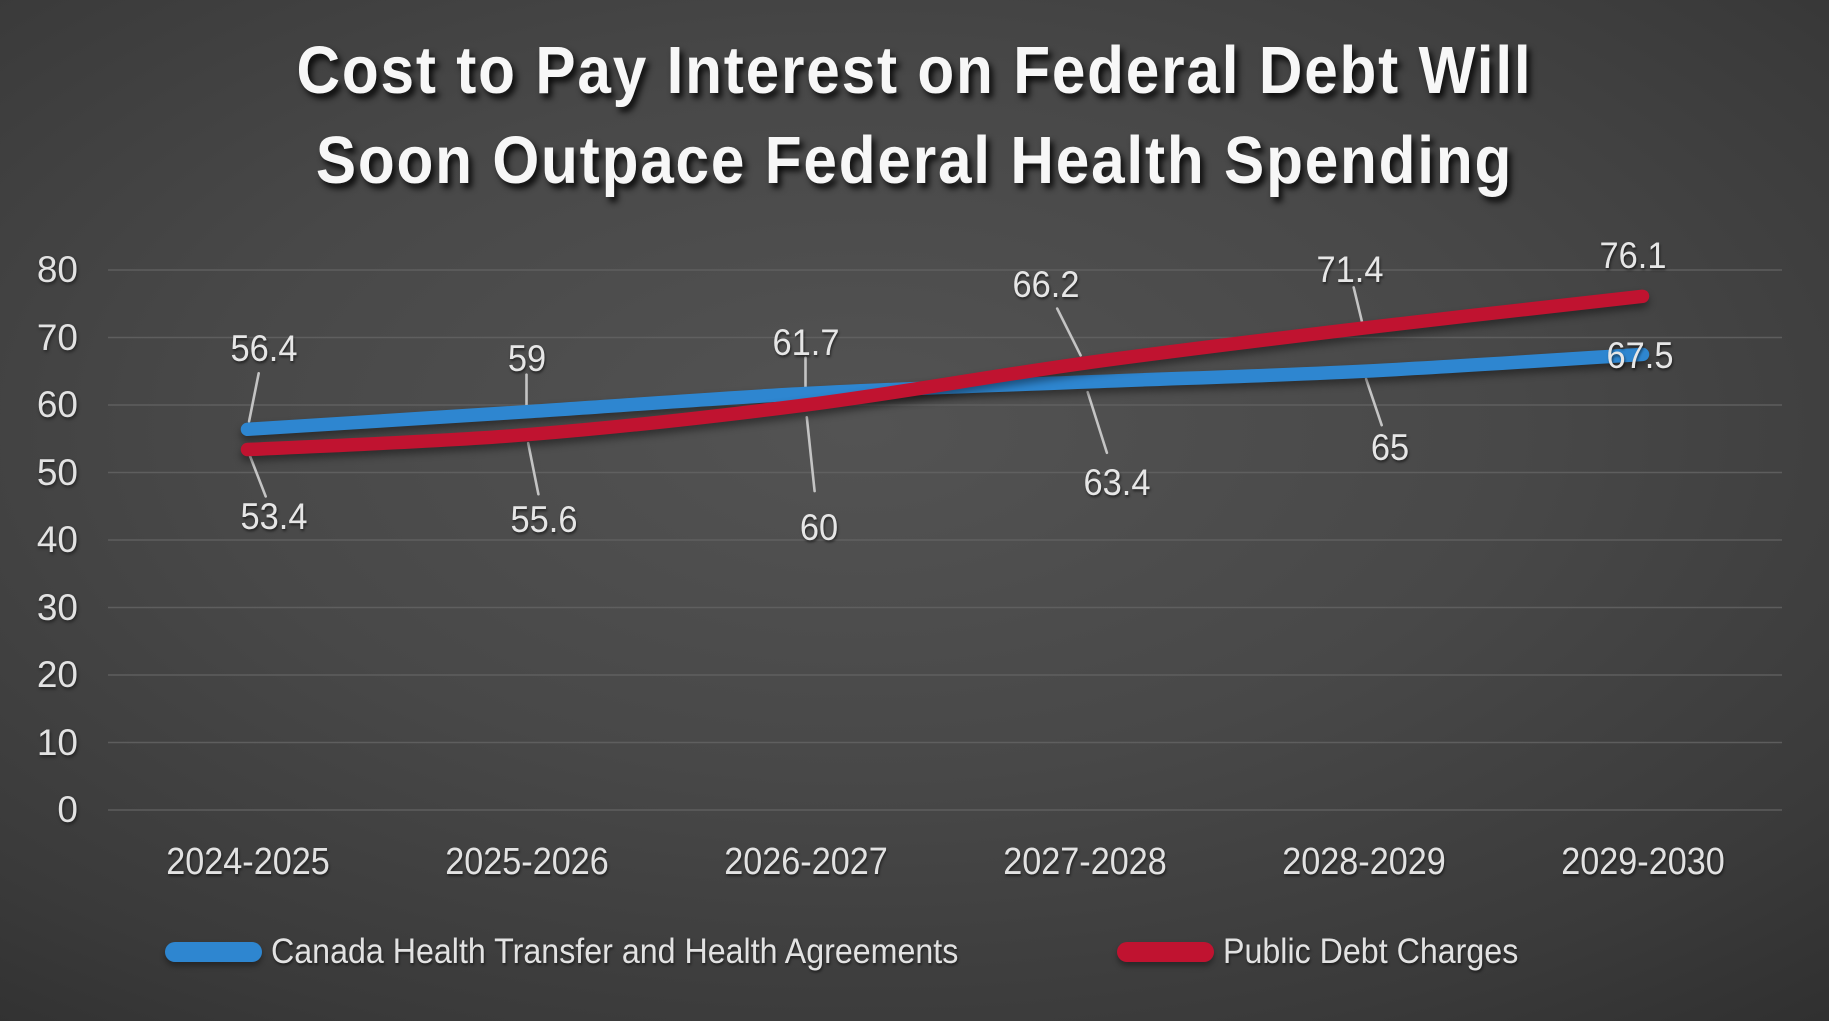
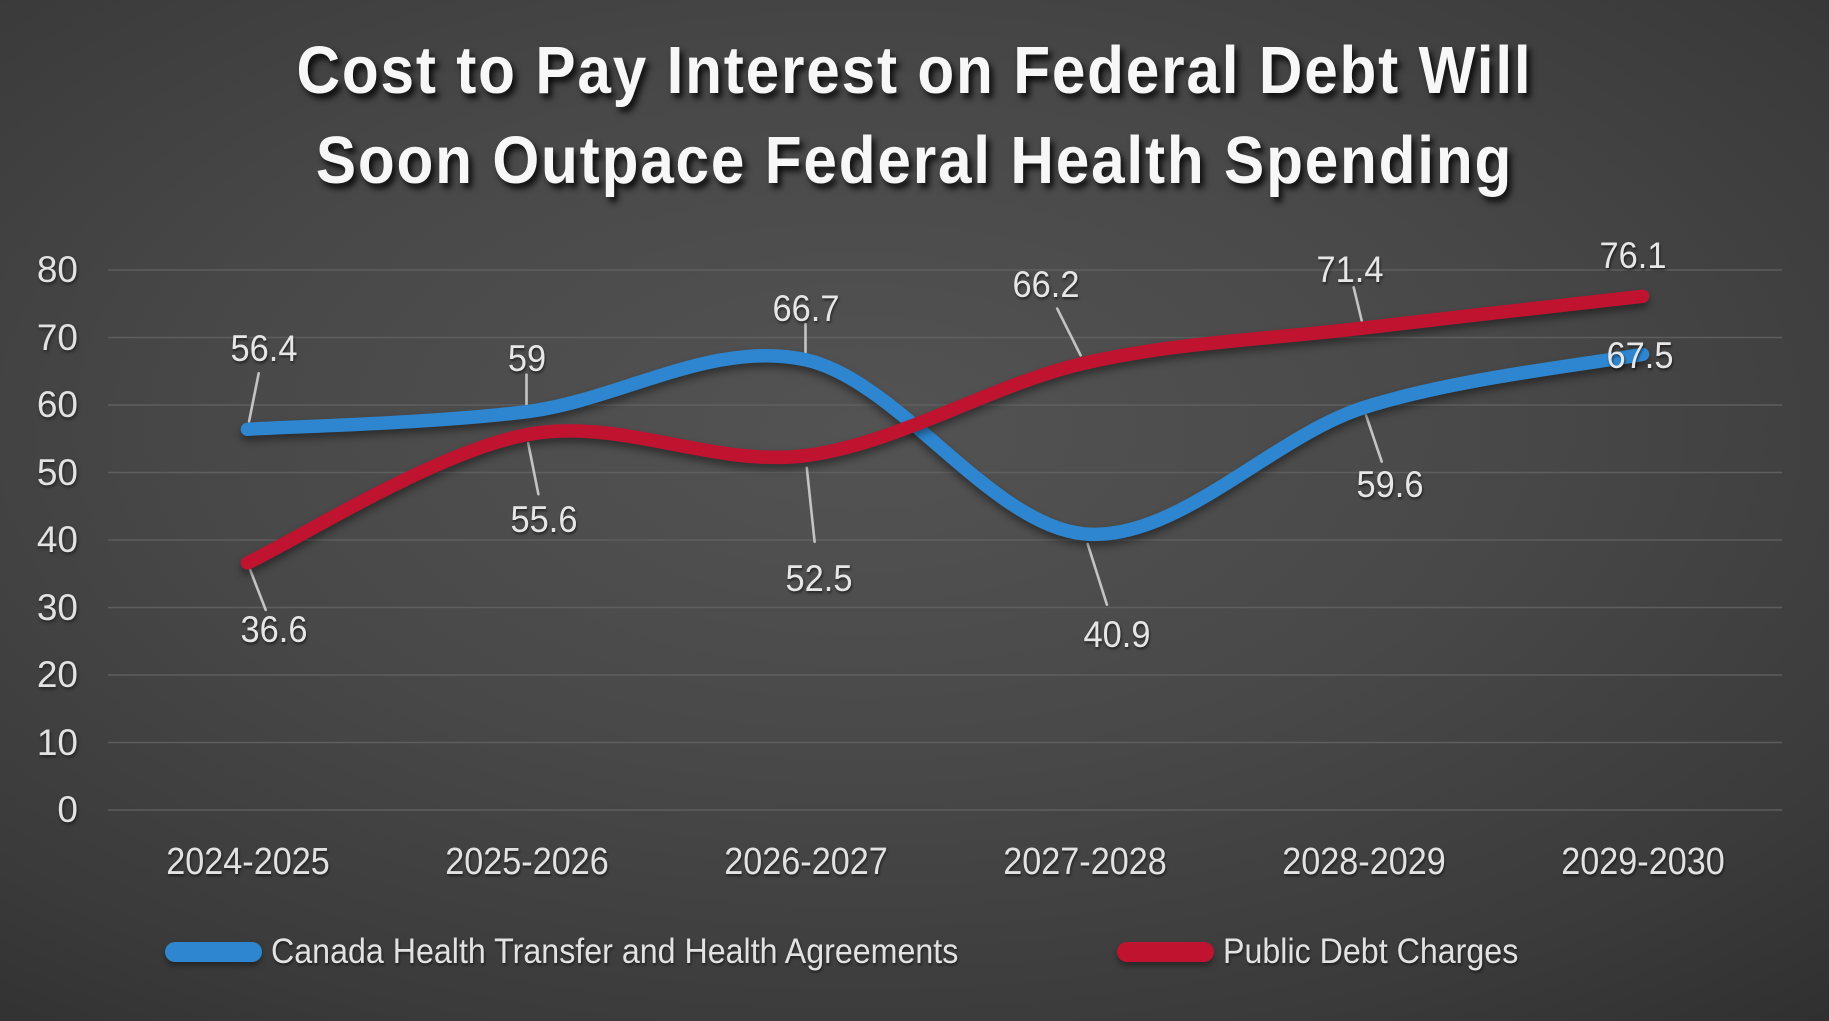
Public Debt Charges/2024-2025: 53.4 -> 36.6
Canada Health Transfer and Health Agreements/2026-2027: 61.7 -> 66.7
Public Debt Charges/2026-2027: 60 -> 52.5
Canada Health Transfer and Health Agreements/2027-2028: 63.4 -> 40.9
Canada Health Transfer and Health Agreements/2028-2029: 65 -> 59.6
